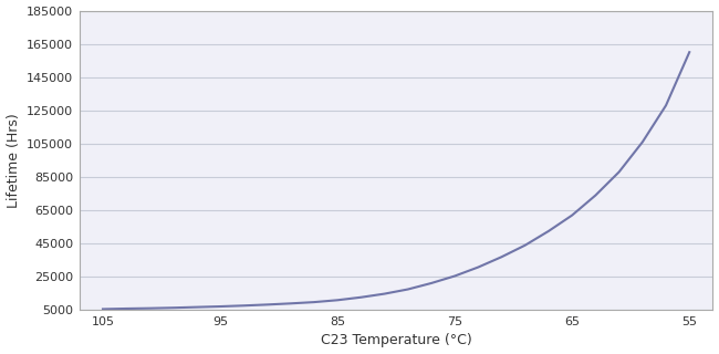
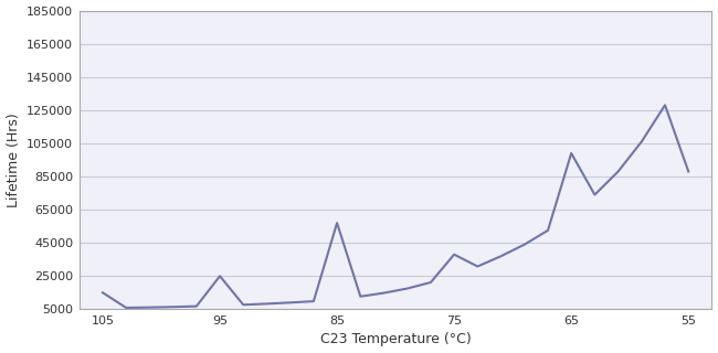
105: 6000 -> 15000
95: 7000 -> 25000
85: 11000 -> 57000
75: 26000 -> 38000
65: 62000 -> 99000
55: 160000 -> 88000
